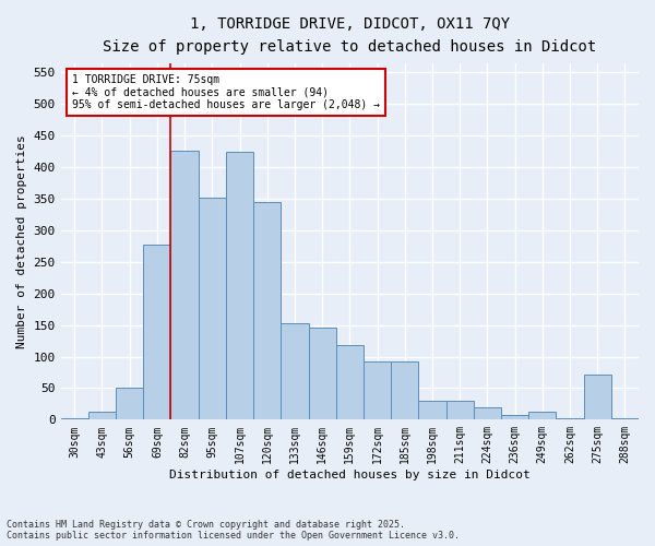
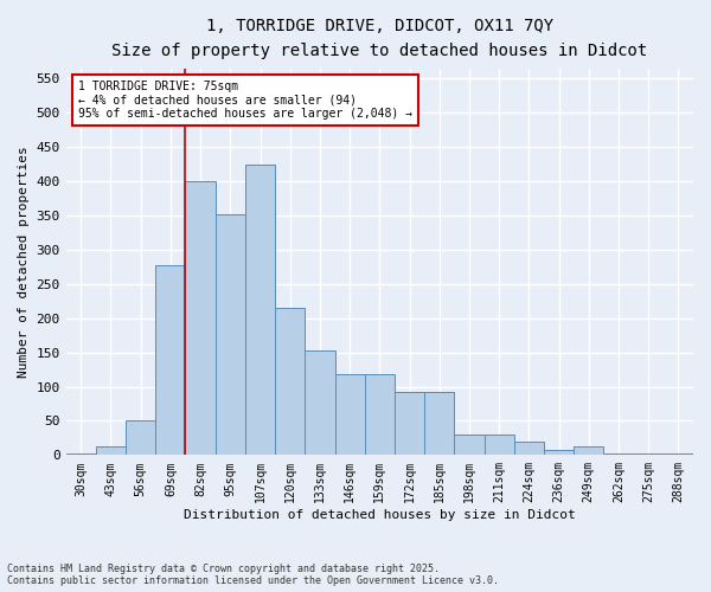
82sqm: 426 -> 400
120sqm: 344 -> 215
146sqm: 146 -> 118
275sqm: 72 -> 2
